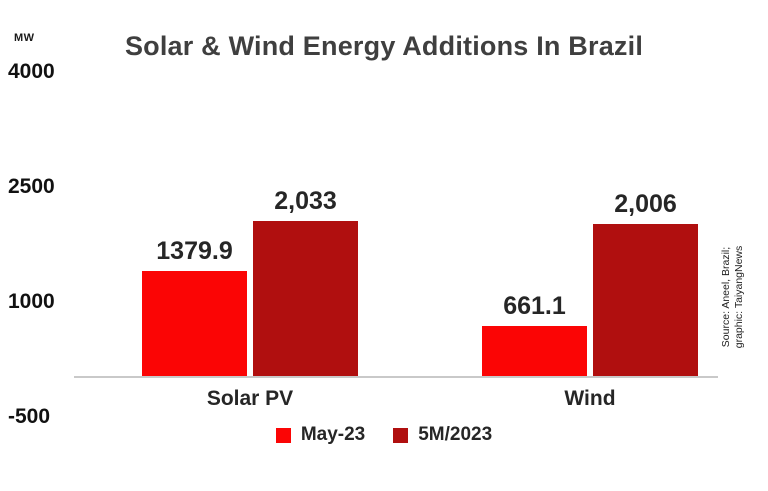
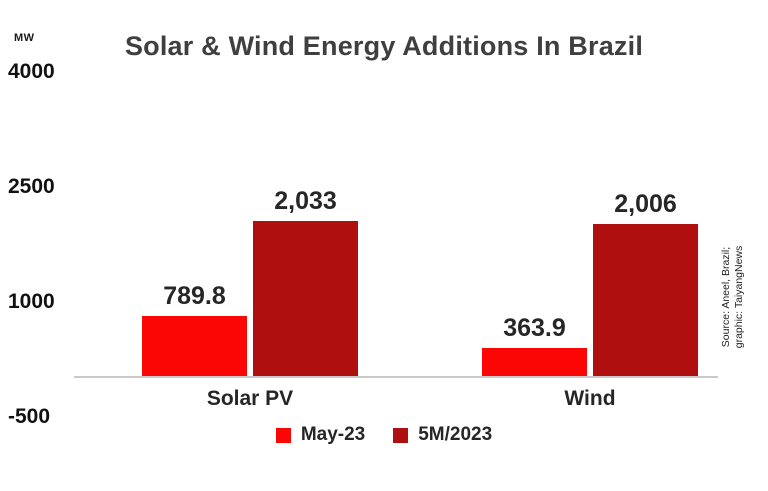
May-23/Solar PV: 1379.9 -> 789.8
May-23/Wind: 661.1 -> 363.9
